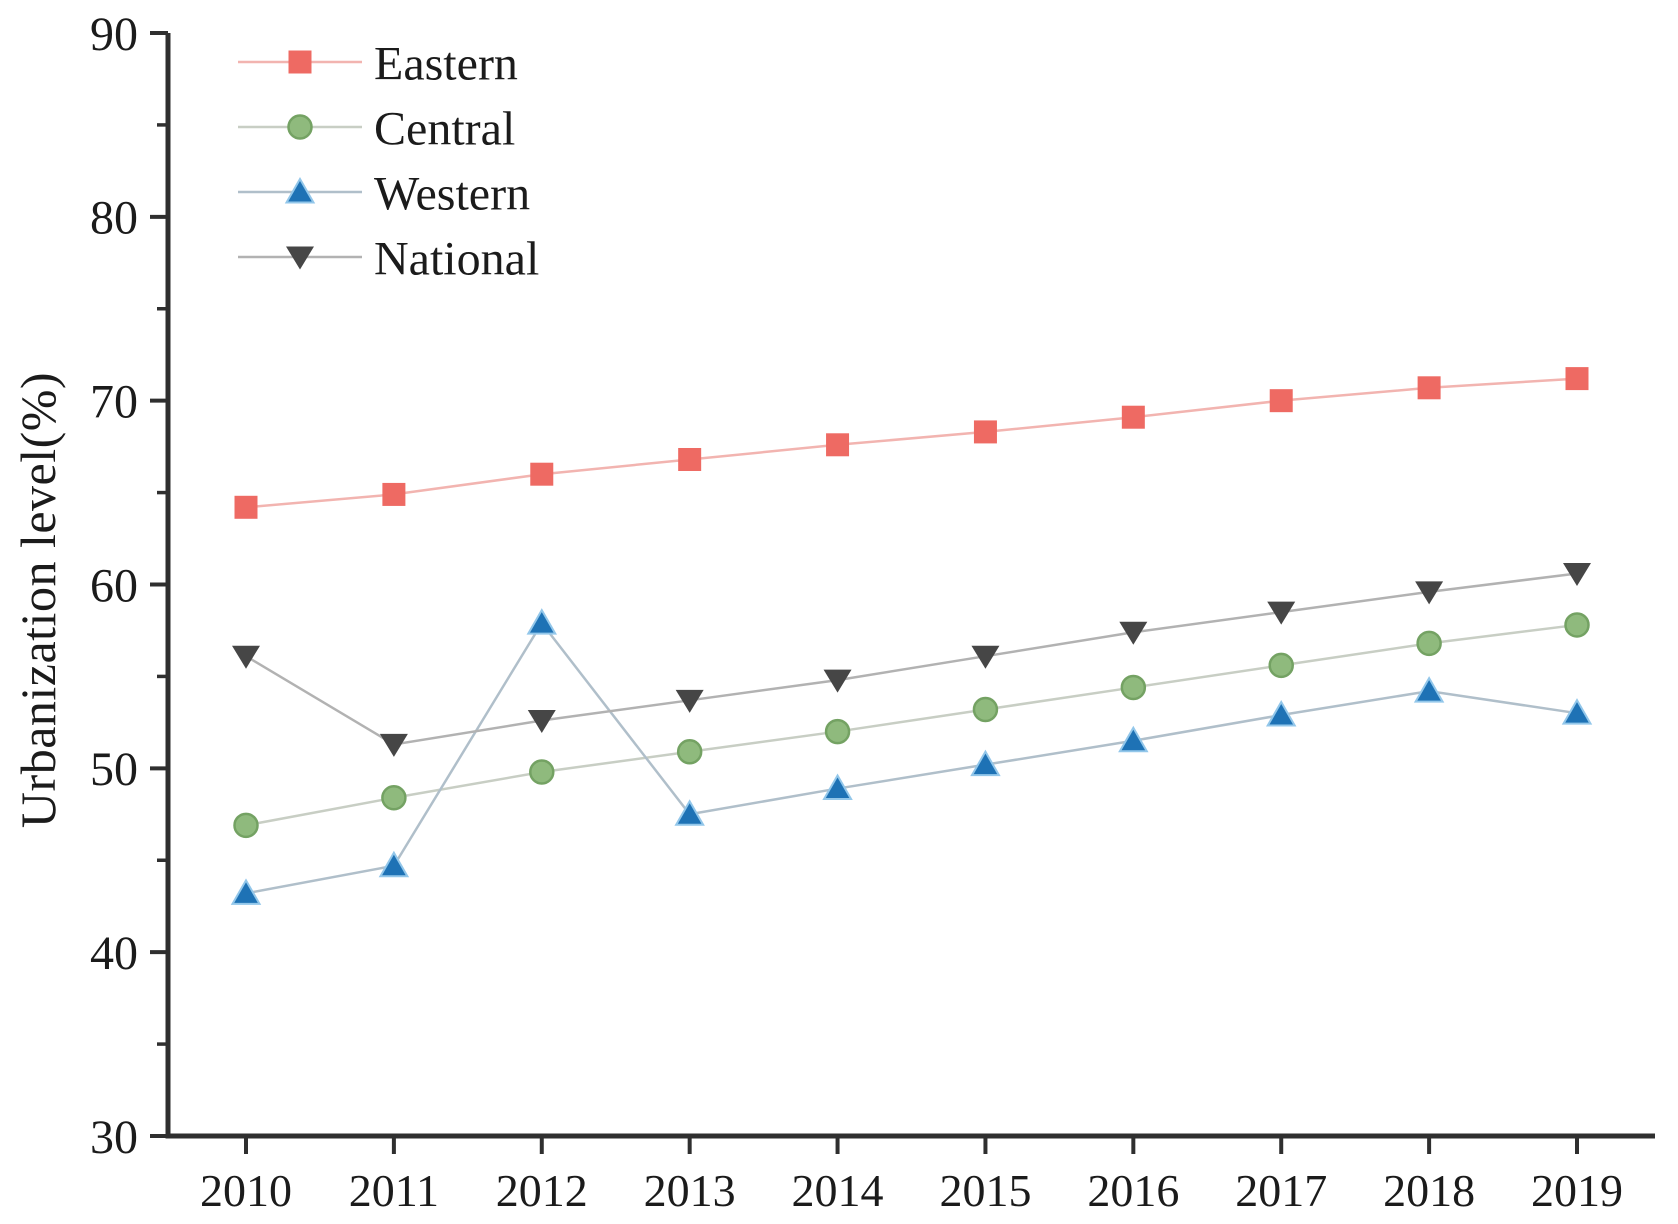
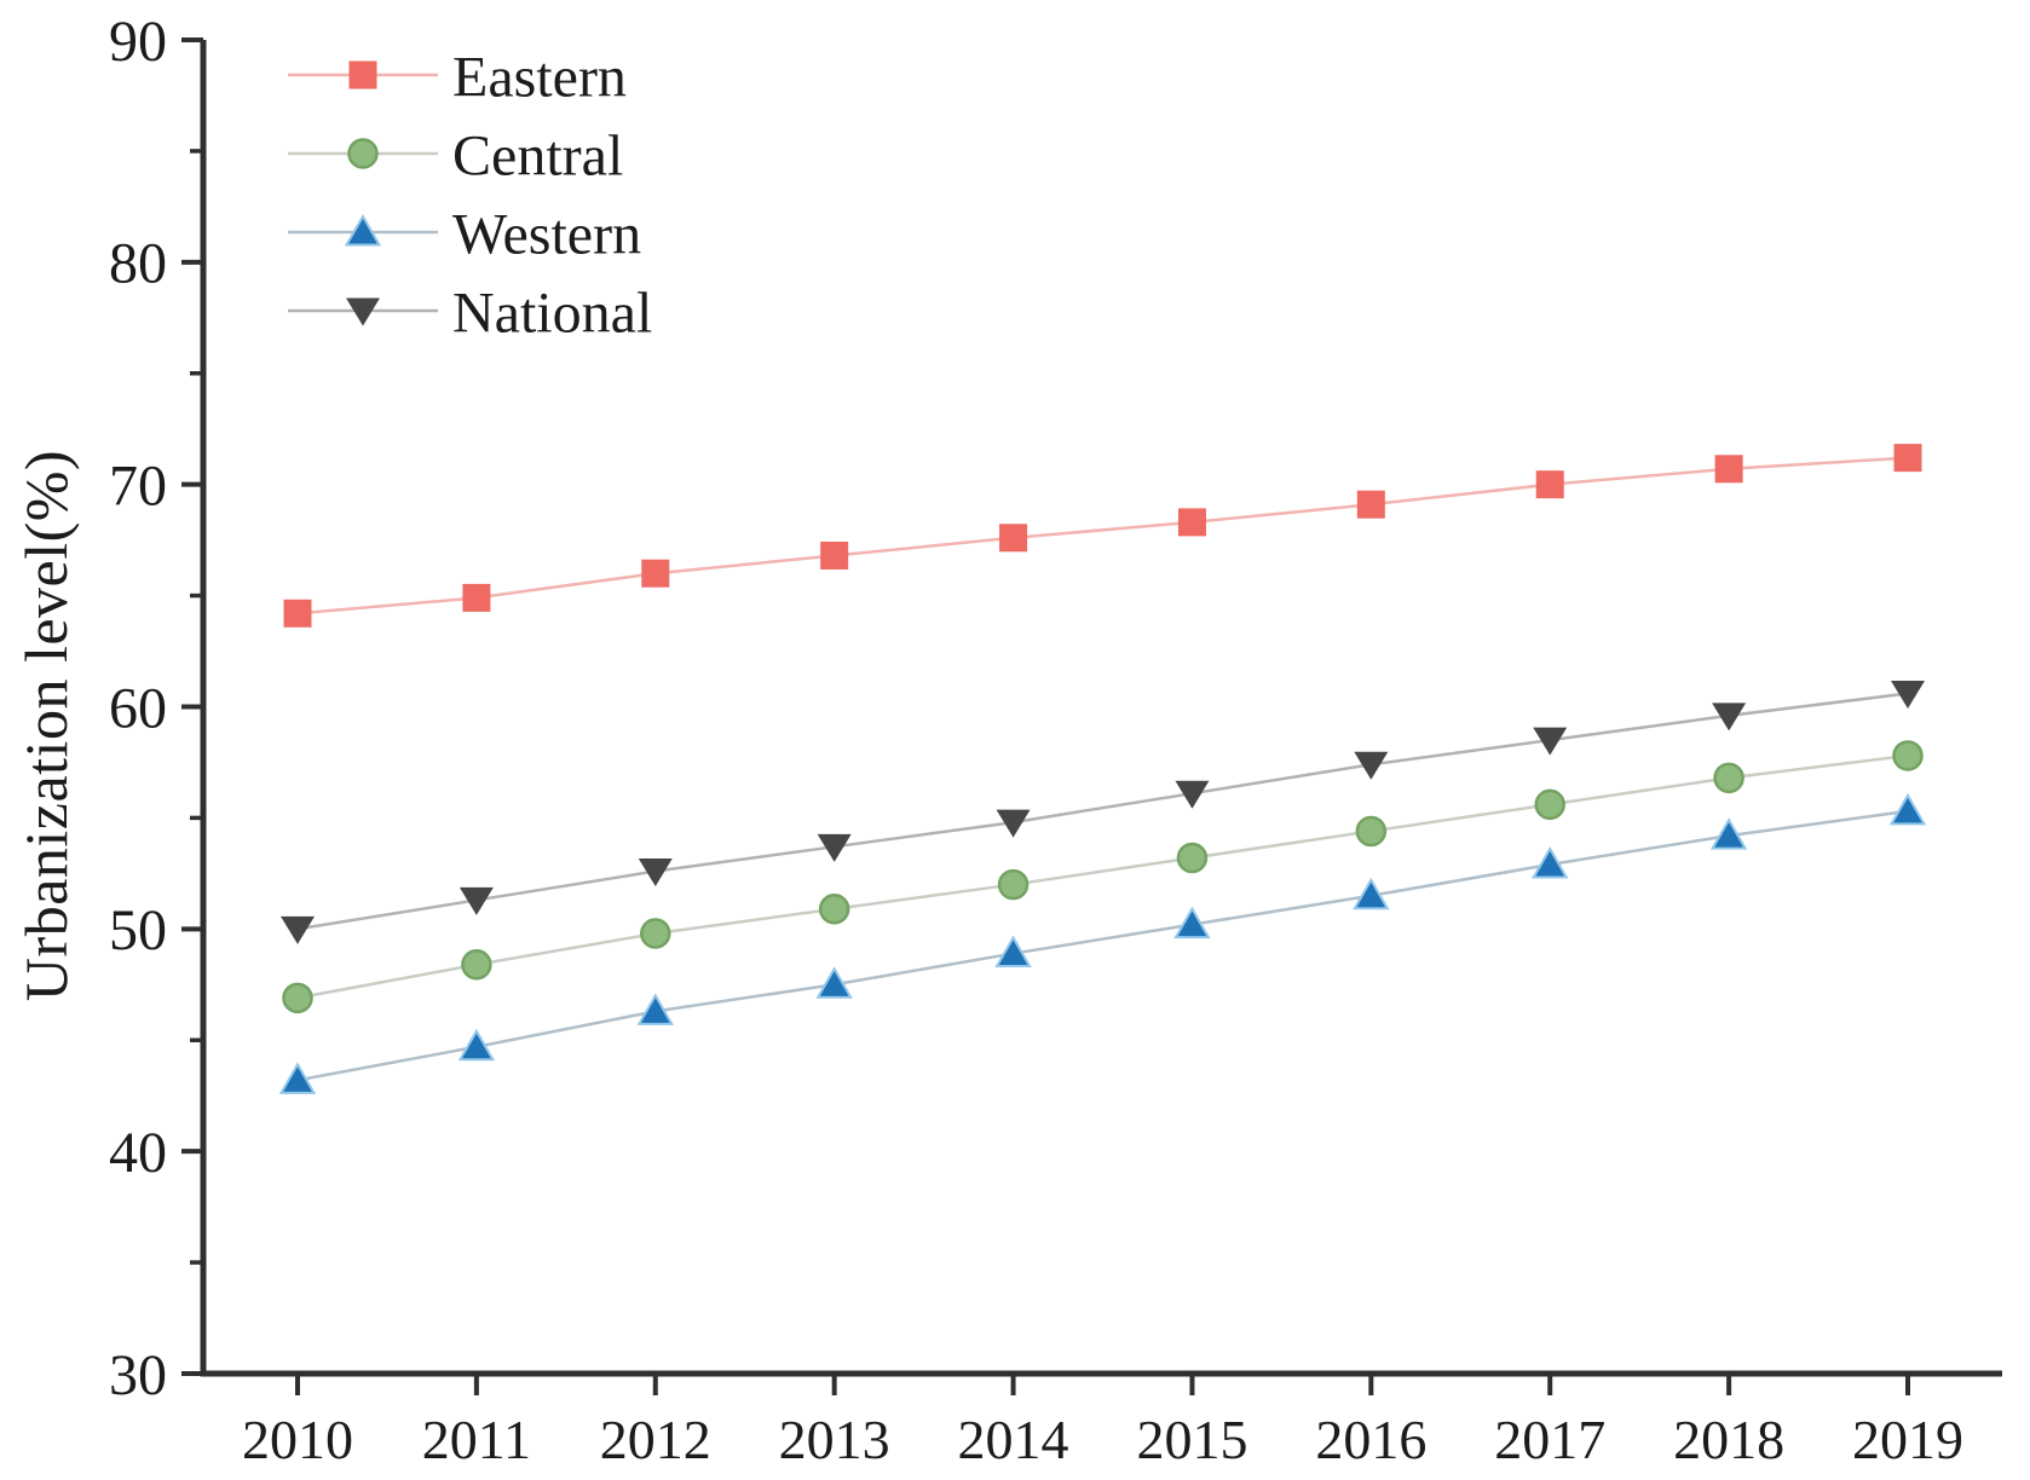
National/2010: 56.1 -> 50.0
Western/2012: 57.9 -> 46.3
Western/2019: 53.0 -> 55.3
